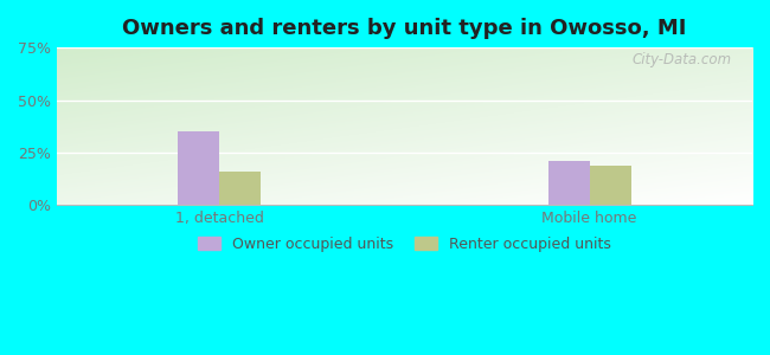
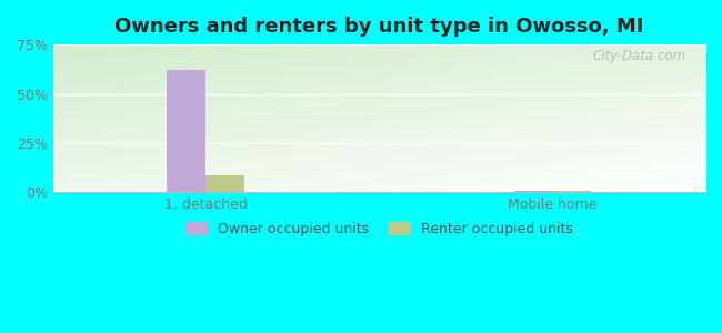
Owner occupied units/1, detached: 35% -> 62%
Renter occupied units/1, detached: 16% -> 8%
Owner occupied units/Mobile home: 21% -> 1%
Renter occupied units/Mobile home: 19% -> 1%
